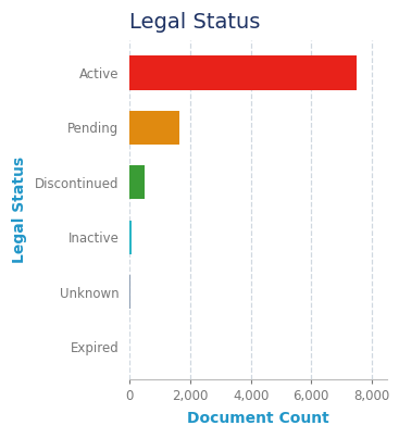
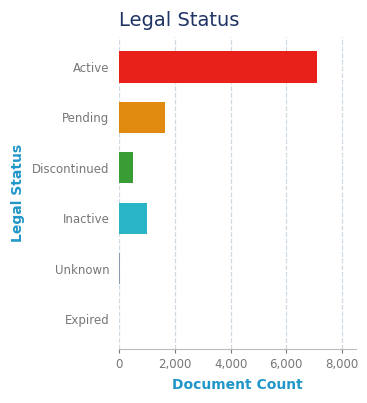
Active: 7,500 -> 7,100
Inactive: 80 -> 1,000
